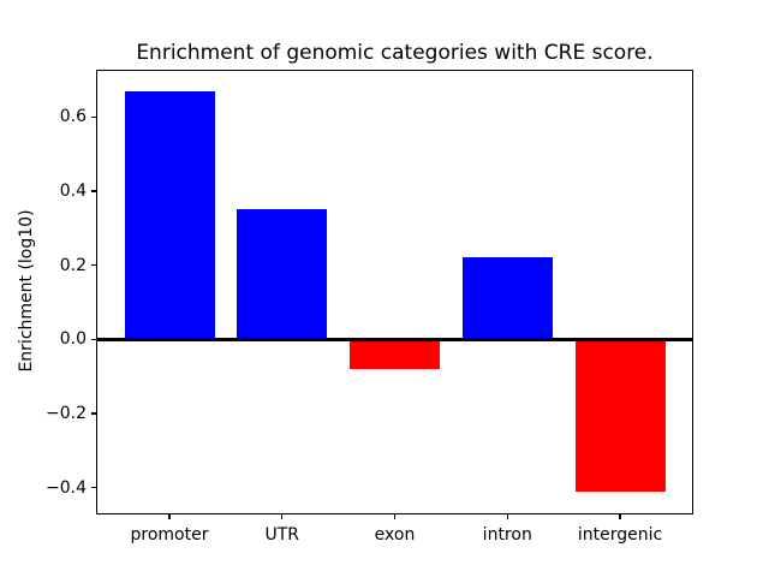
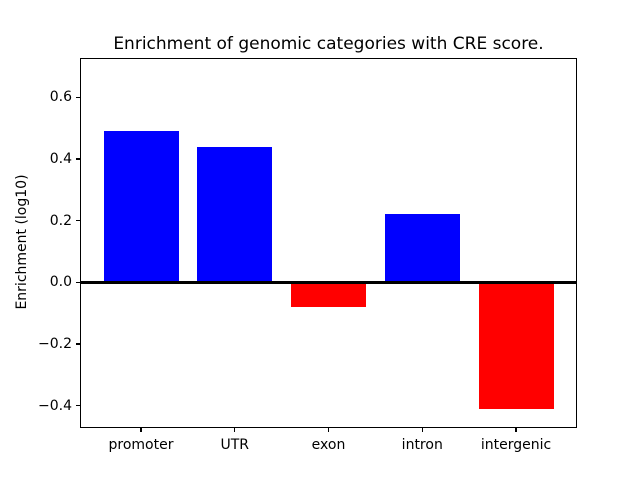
promoter: 0.67 -> 0.49
UTR: 0.35 -> 0.44
